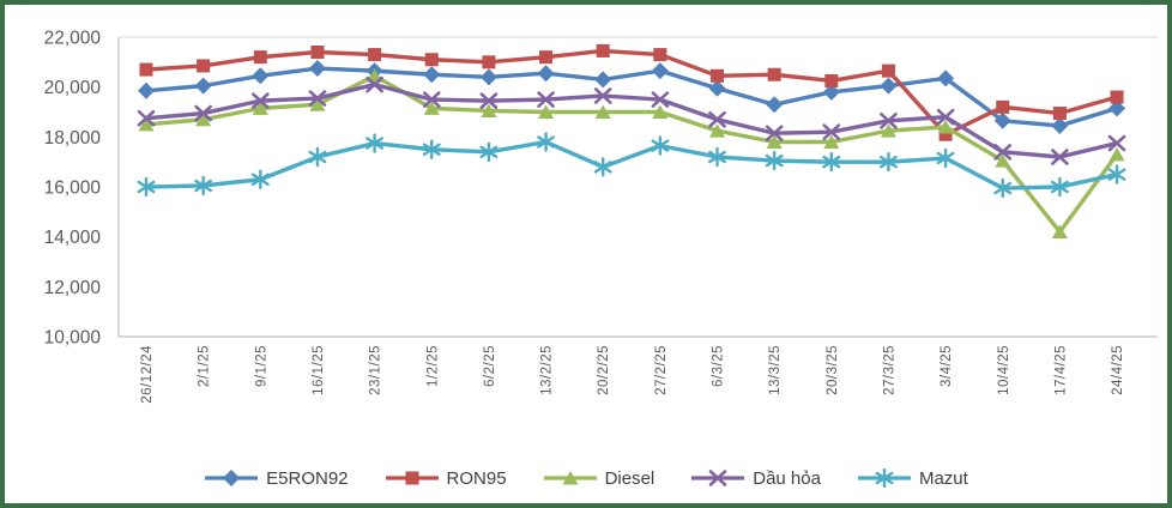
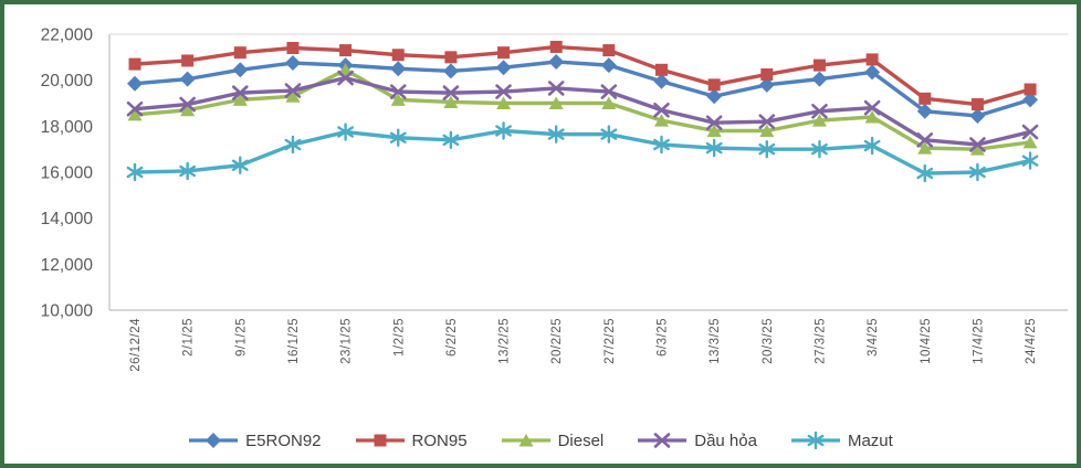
E5RON92/20/2/25: 20300 -> 20800
Mazut/20/2/25: 16800 -> 17600
RON95/13/3/25: 20500 -> 19800
RON95/3/4/25: 18100 -> 20900
Diesel/17/4/25: 14200 -> 17000
